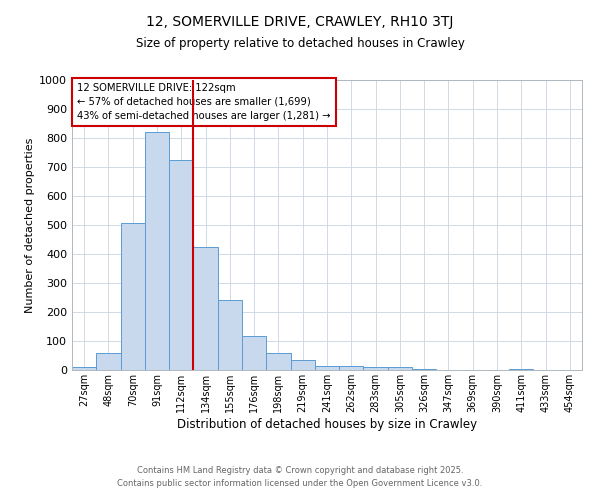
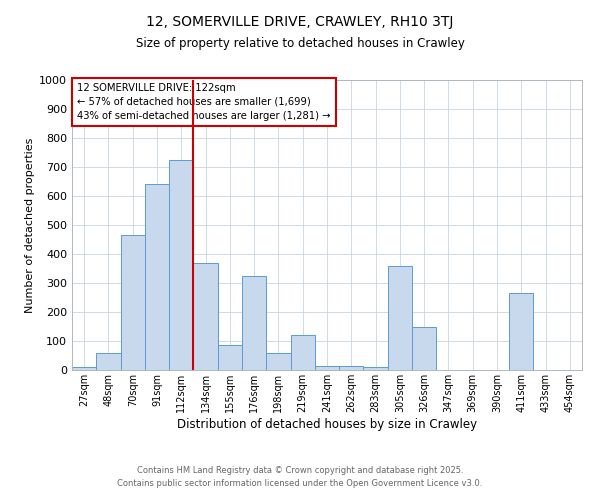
70sqm: 507 -> 465
91sqm: 820 -> 640
134sqm: 425 -> 370
155sqm: 240 -> 85
176sqm: 117 -> 325
219sqm: 33 -> 120
305sqm: 9 -> 360
326sqm: 5 -> 150
411sqm: 5 -> 265
